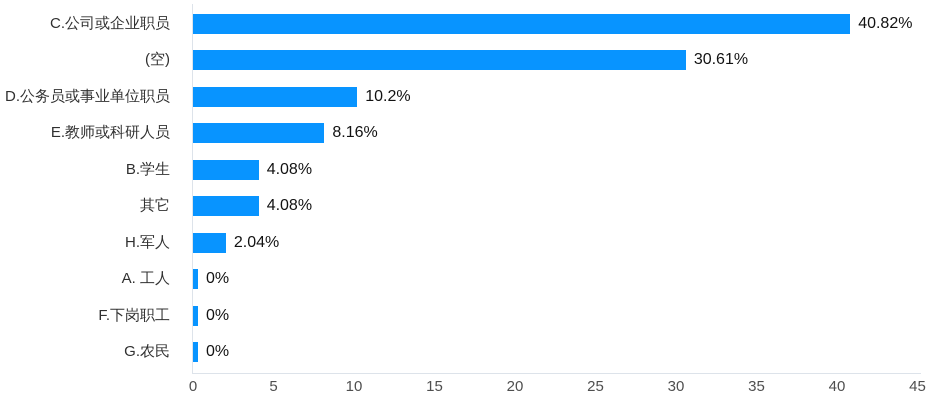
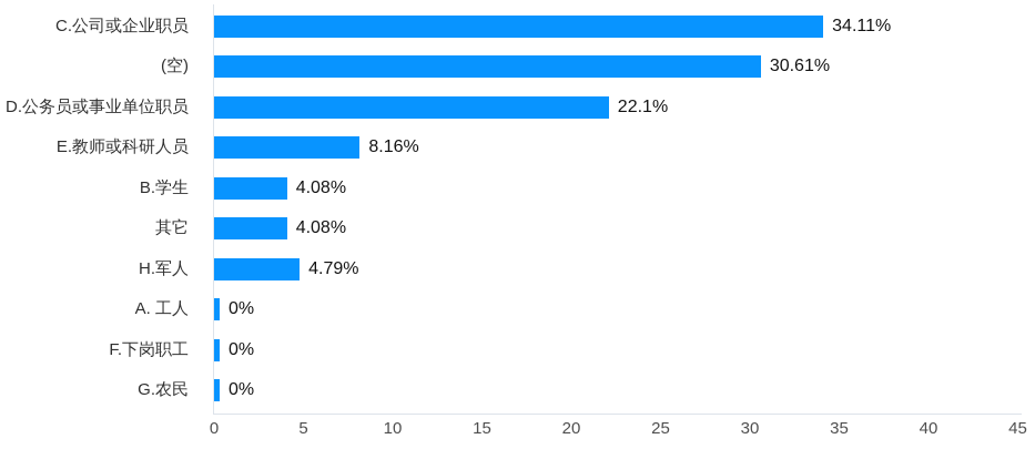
C.公司或企业职员: 40.82% -> 34.11%
D.公务员或事业单位职员: 10.2% -> 22.1%
H.军人: 2.04% -> 4.79%
